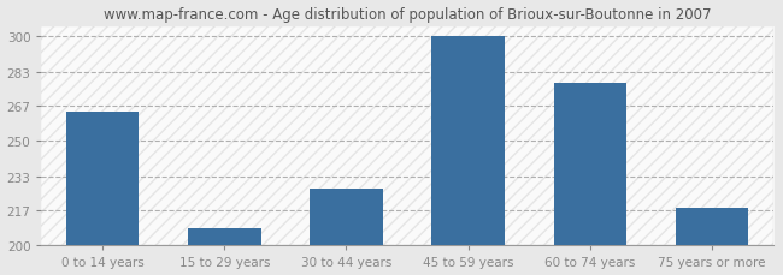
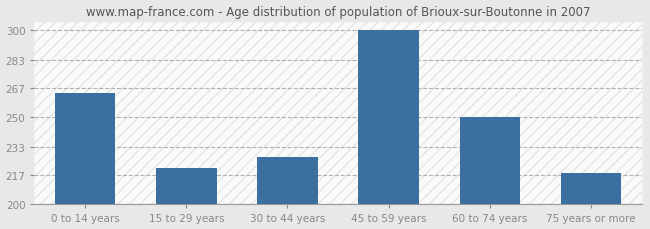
15 to 29 years: 208 -> 221
60 to 74 years: 278 -> 250
